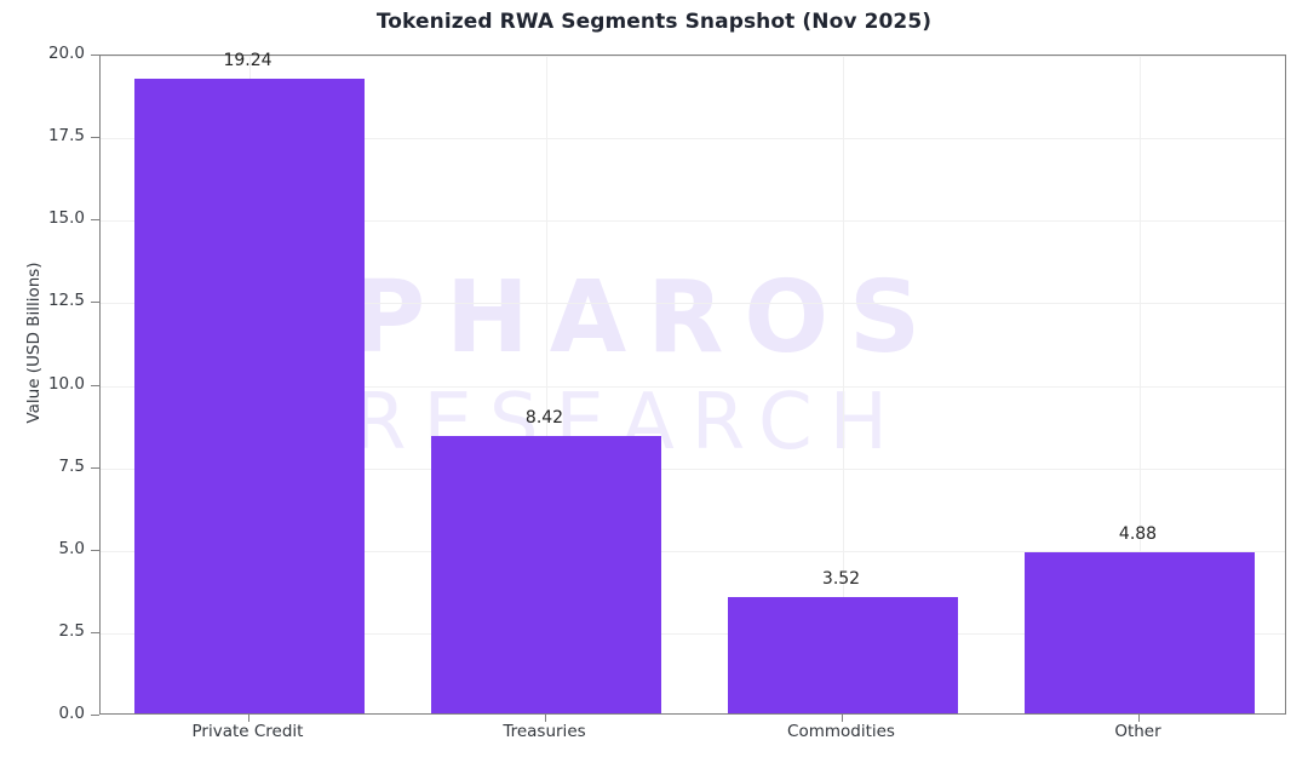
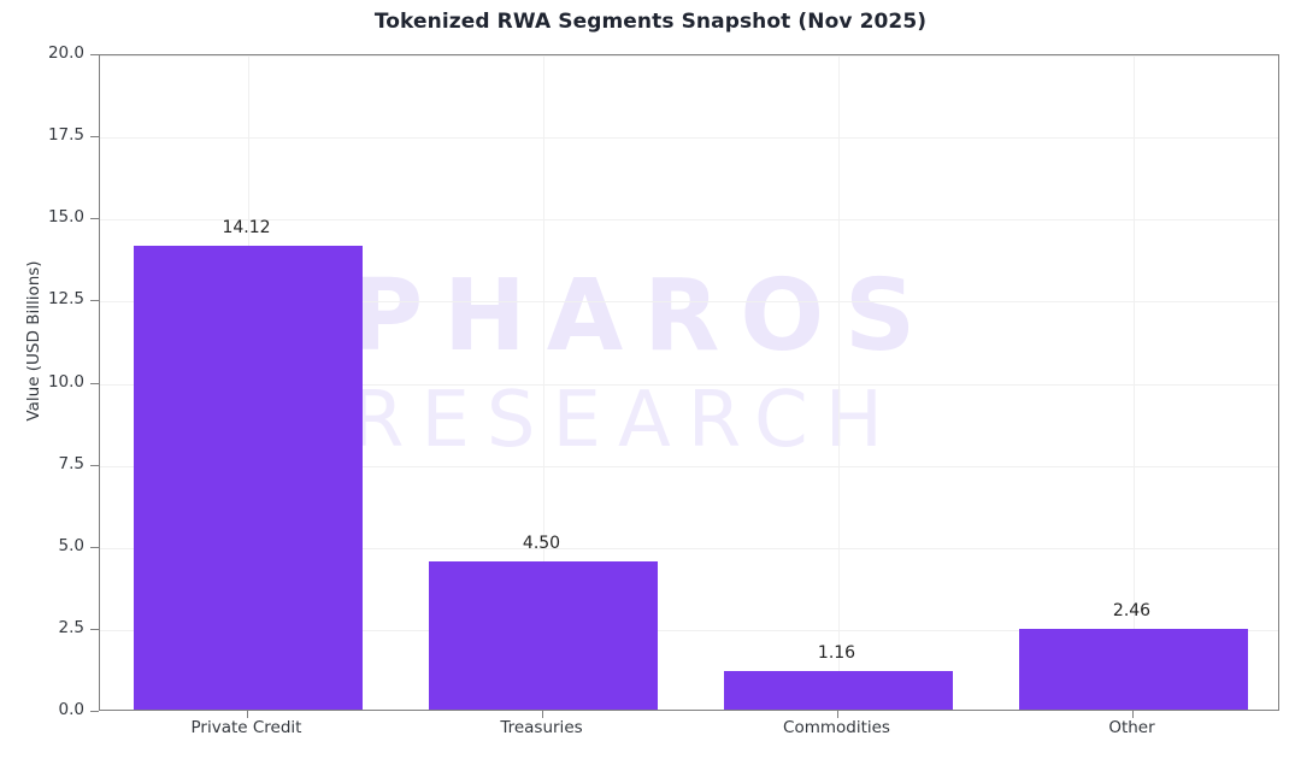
Private Credit: 19.24 -> 14.12
Treasuries: 8.42 -> 4.50
Commodities: 3.52 -> 1.16
Other: 4.88 -> 2.46
